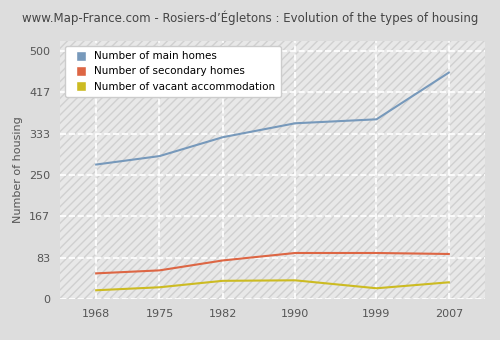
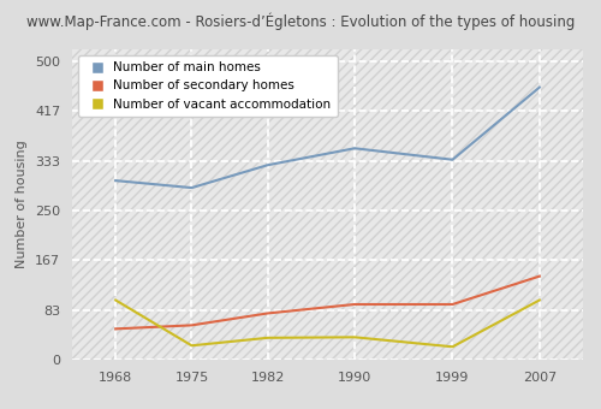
Number of main homes/1968: 271 -> 300
Number of vacant accommodation/1968: 18 -> 100
Number of main homes/1999: 362 -> 335
Number of secondary homes/2007: 91 -> 140
Number of vacant accommodation/2007: 34 -> 100
